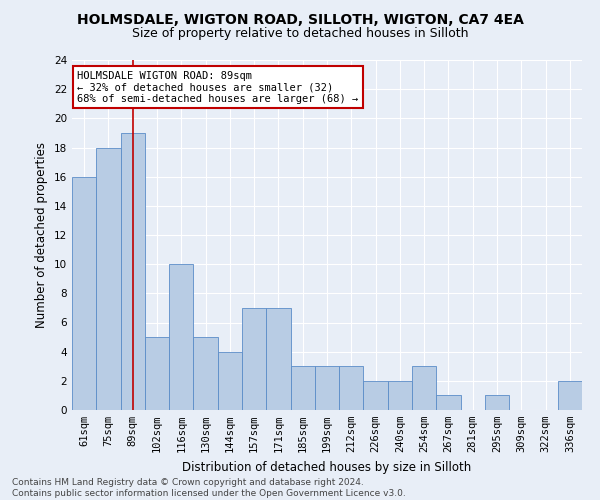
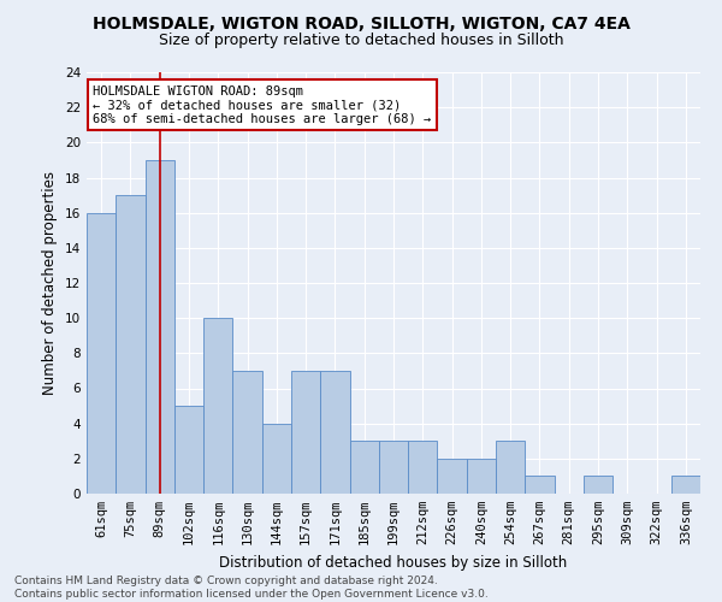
75sqm: 18 -> 17
130sqm: 5 -> 7
336sqm: 2 -> 1
